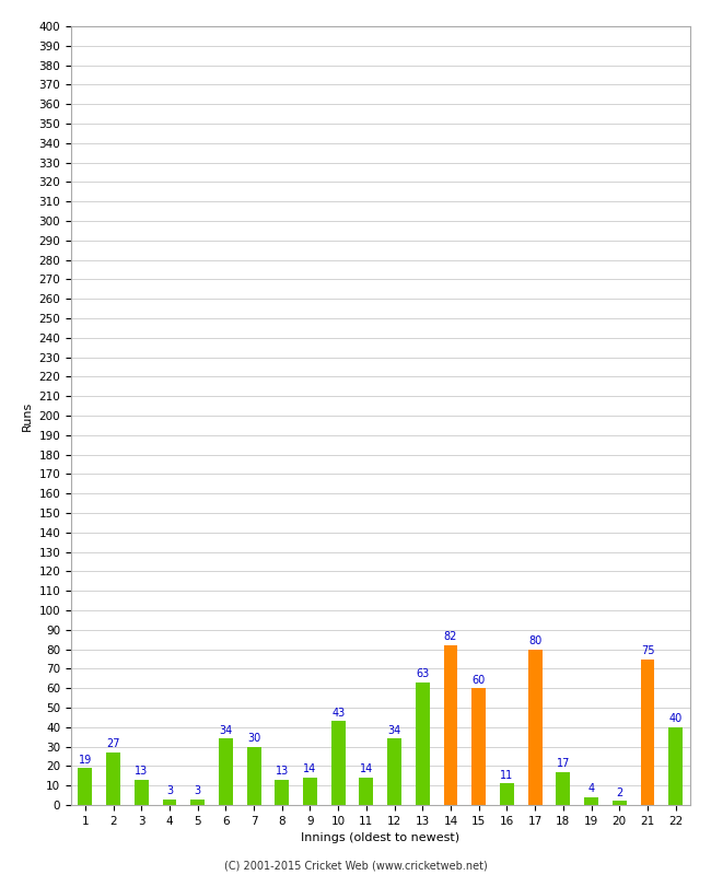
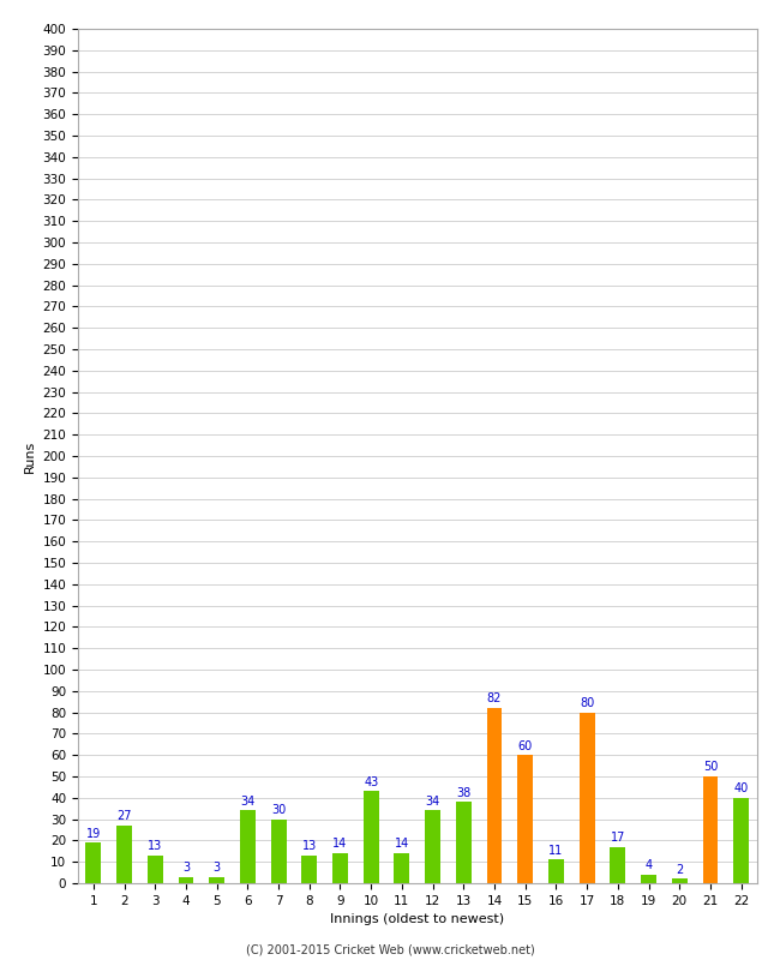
13: 63 -> 38
21: 75 -> 50
